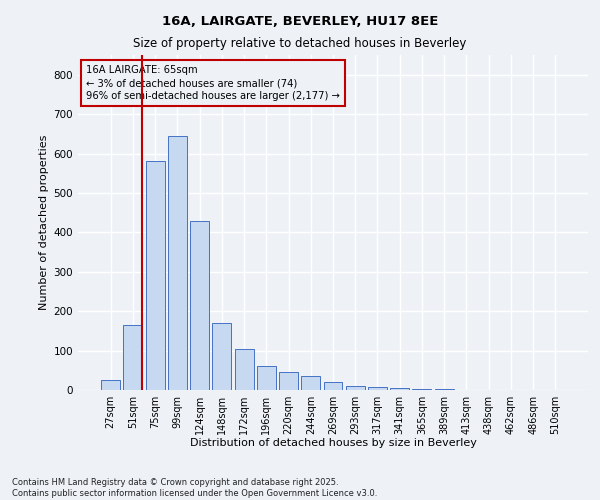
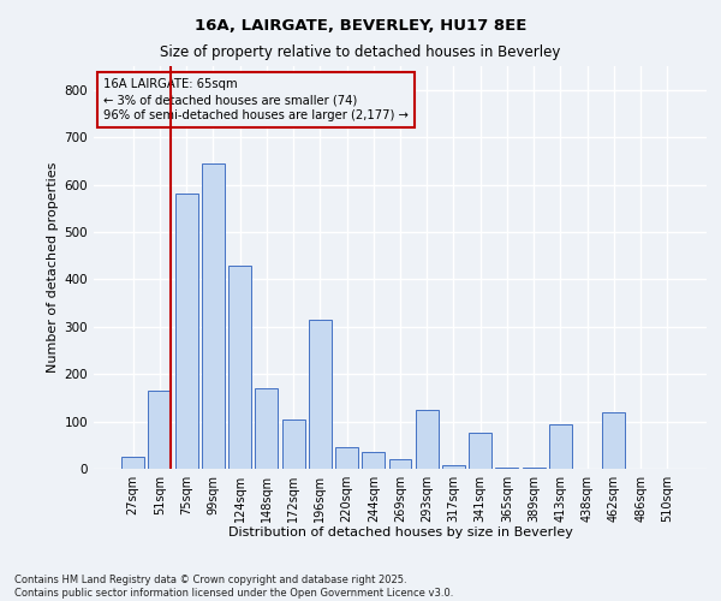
196sqm: 60 -> 315
293sqm: 10 -> 125
341sqm: 5 -> 75
413sqm: 1 -> 95
462sqm: 1 -> 120
